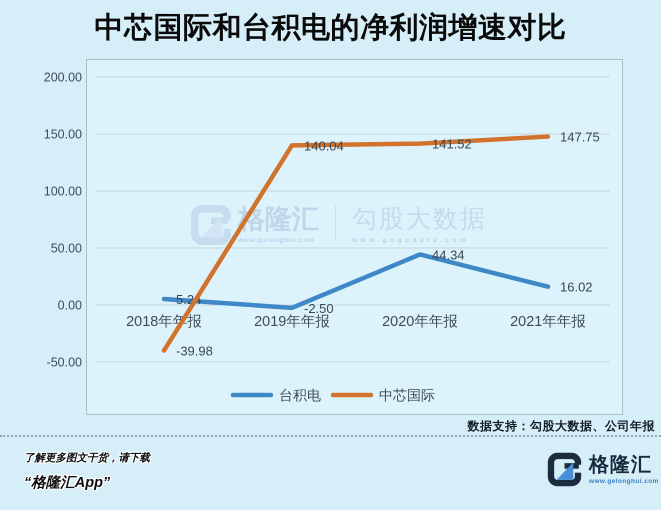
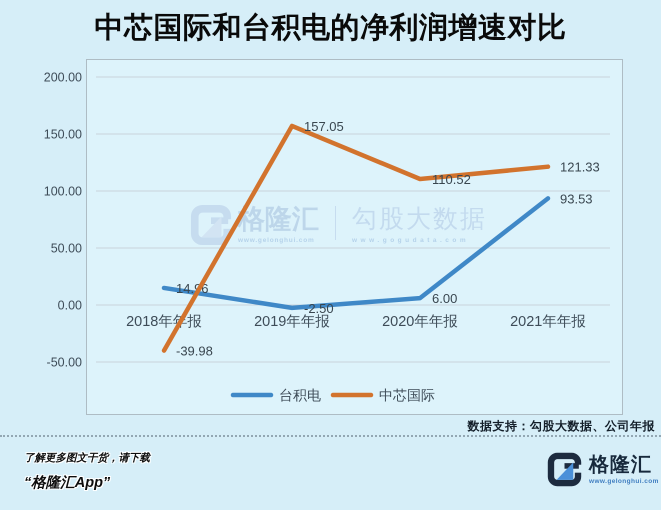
台积电/2018年年报: 5.24 -> 14.96
中芯国际/2019年年报: 140.04 -> 157.05
台积电/2020年年报: 44.34 -> 6.00
中芯国际/2020年年报: 141.52 -> 110.52
台积电/2021年年报: 16.02 -> 93.53
中芯国际/2021年年报: 147.75 -> 121.33
